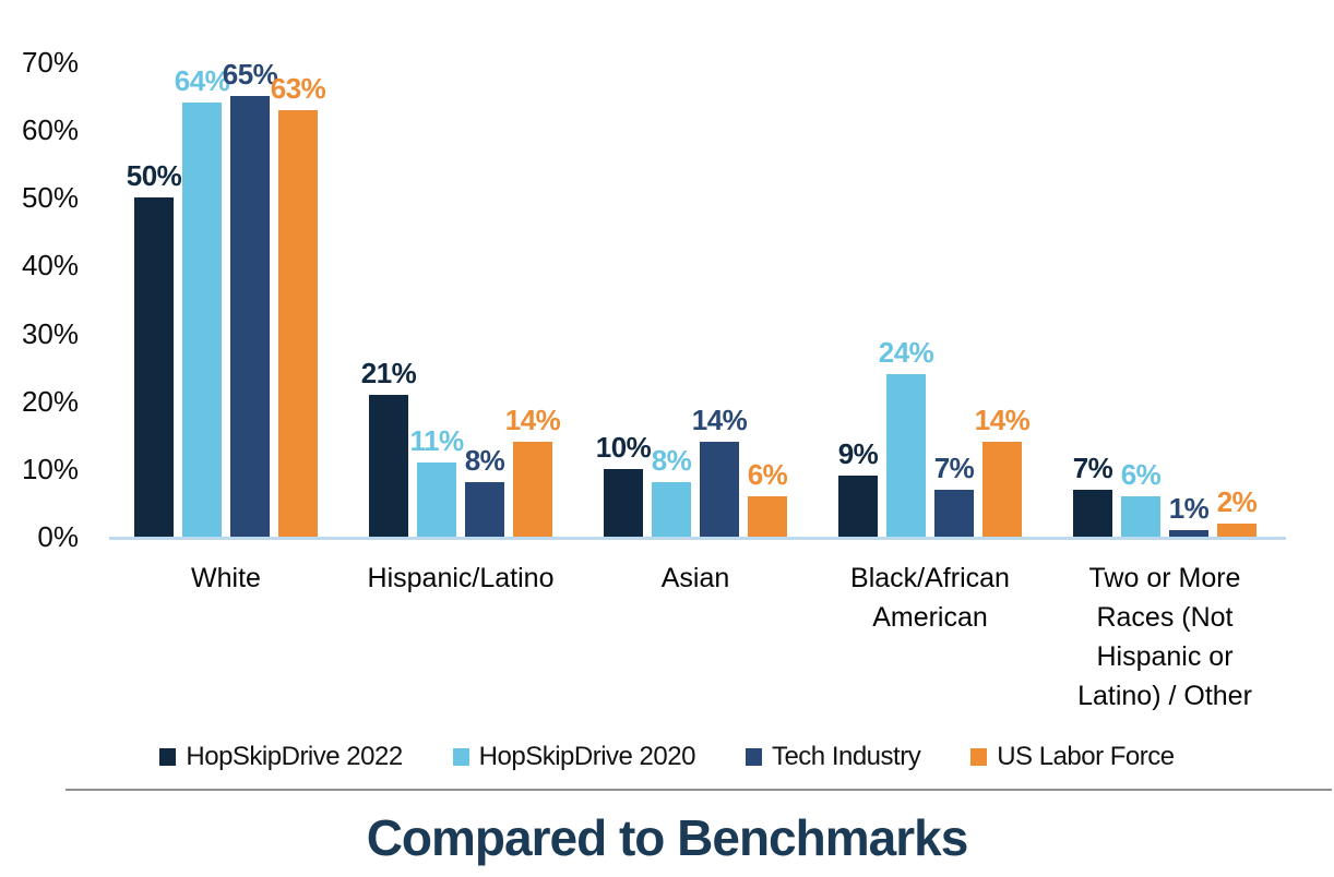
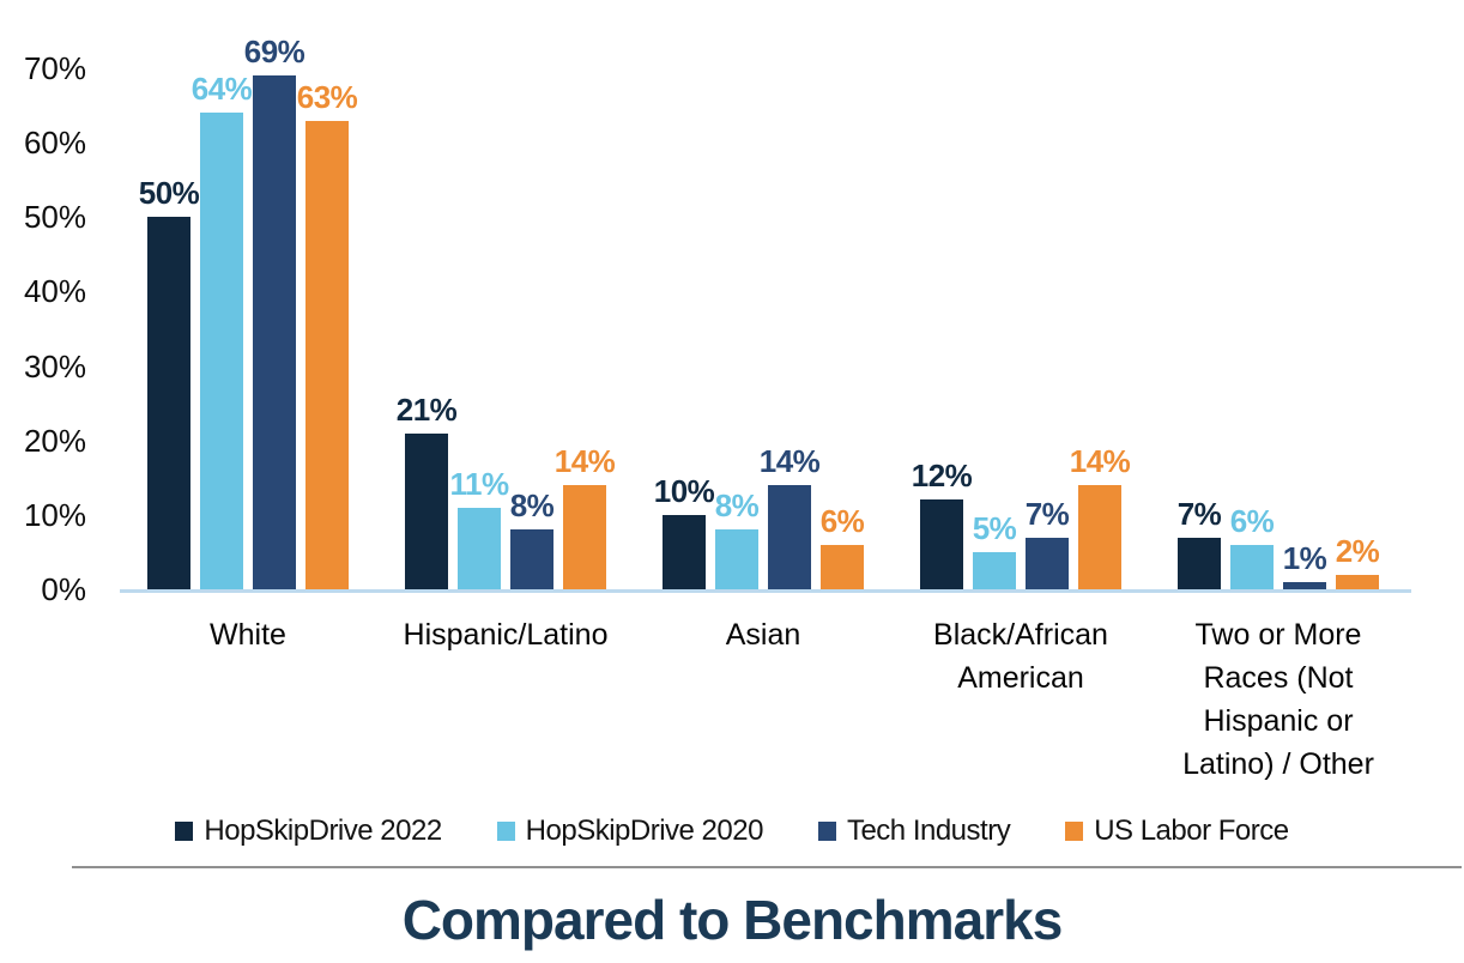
Tech Industry/White: 65% -> 69%
HopSkipDrive 2022/Black/African American: 9% -> 12%
HopSkipDrive 2020/Black/African American: 24% -> 5%
